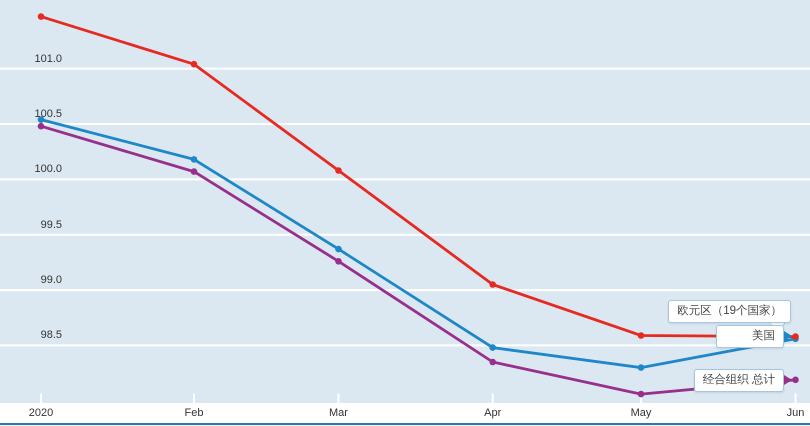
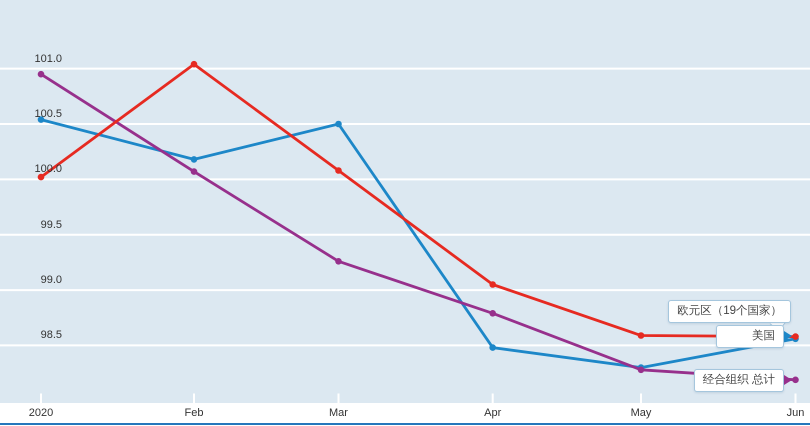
欧元区（19个国家）/2020: 101.47 -> 100.02
经合组织 总计/2020: 100.48 -> 100.95
美国/Mar: 99.37 -> 100.50
经合组织 总计/Apr: 98.35 -> 98.79
经合组织 总计/May: 98.06 -> 98.28
